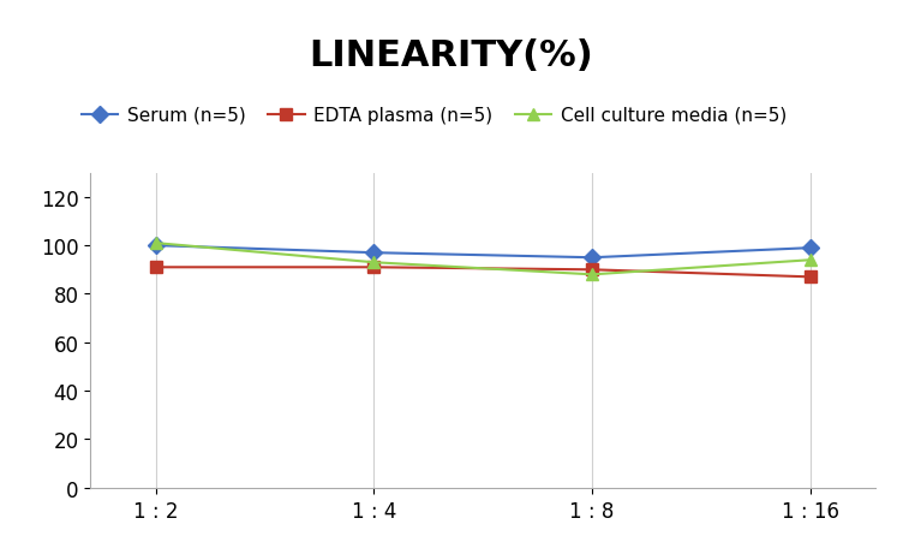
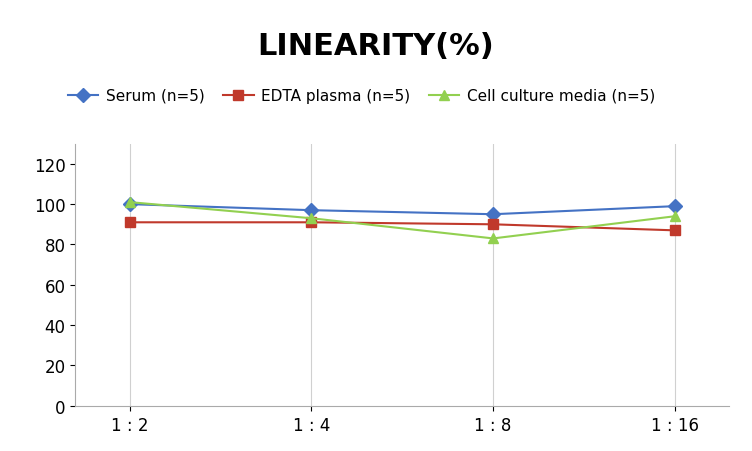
Cell culture media (n=5)/1 : 8: 88 -> 83
